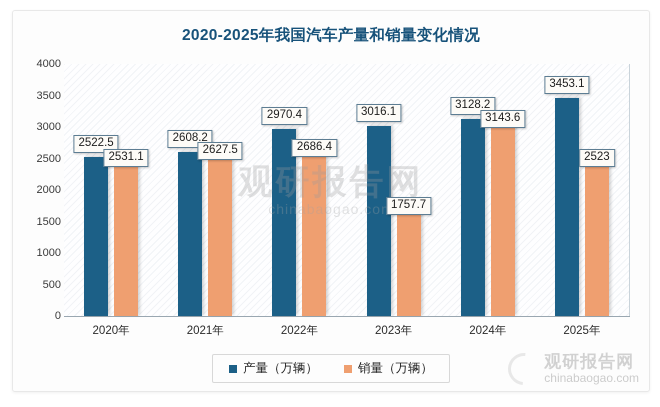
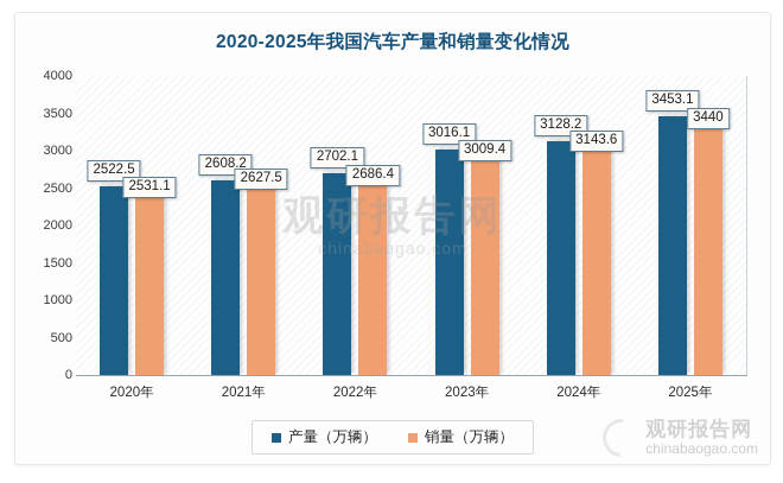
产量（万辆）/2022年: 2970.4 -> 2702.1
销量（万辆）/2023年: 1757.7 -> 3009.4
销量（万辆）/2025年: 2523 -> 3440
